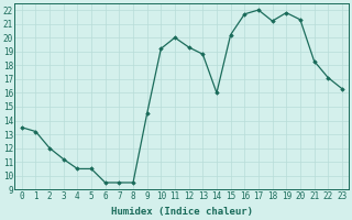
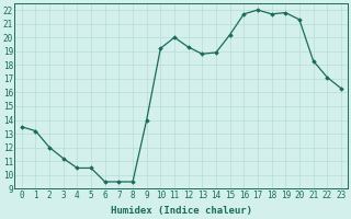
9: 14.5 -> 14.0
14: 16.0 -> 18.9
18: 21.2 -> 21.7
